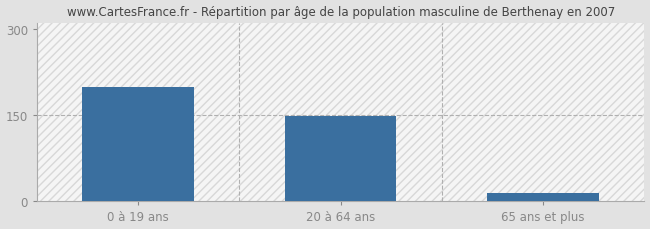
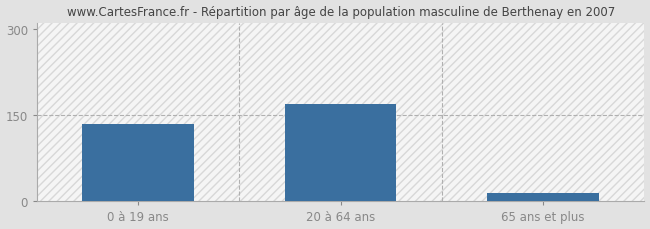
0 à 19 ans: 198 -> 135
20 à 64 ans: 148 -> 170
